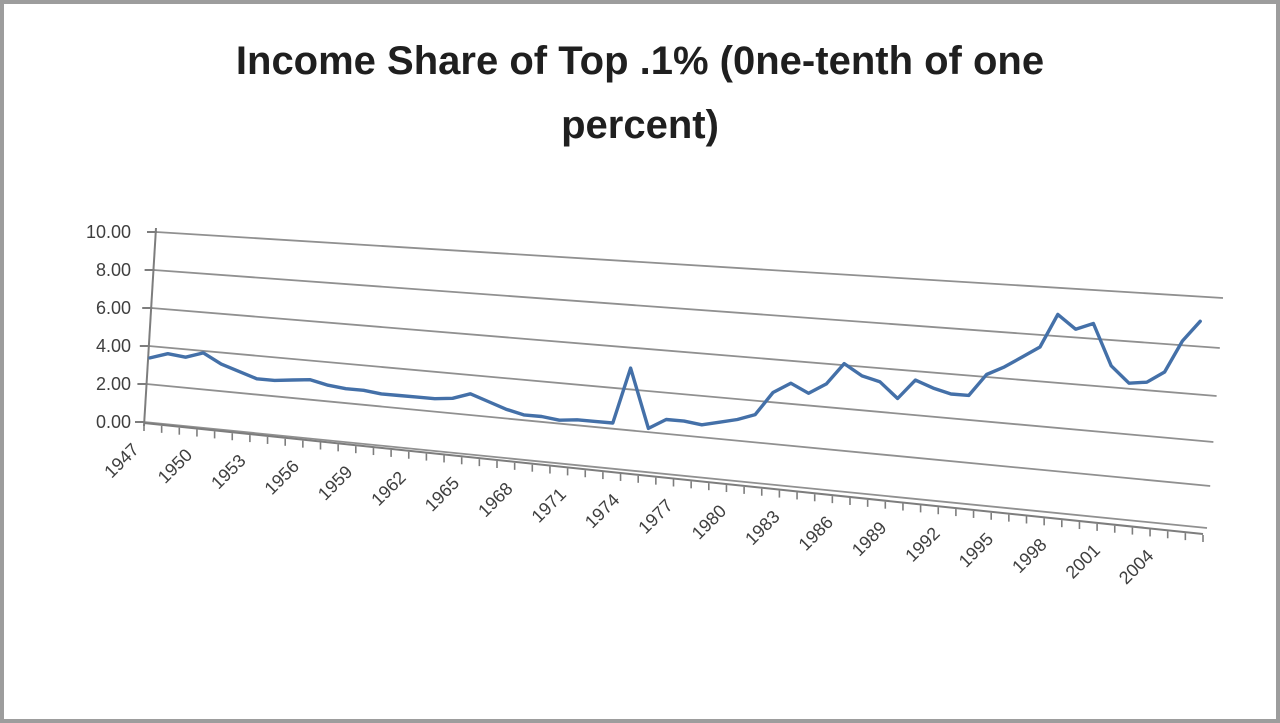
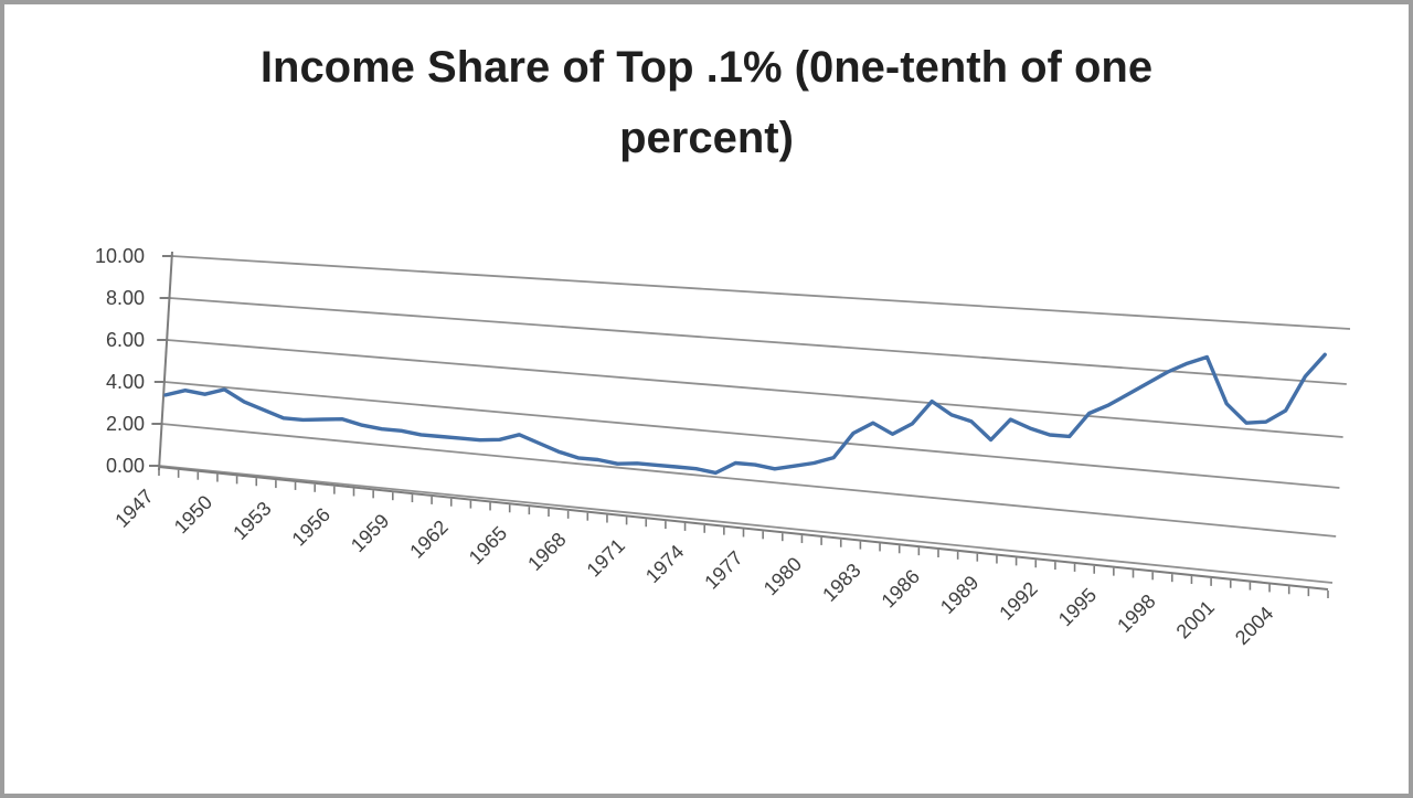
1974: 4.9 -> 2.2
1998: 8.8 -> 7.8
